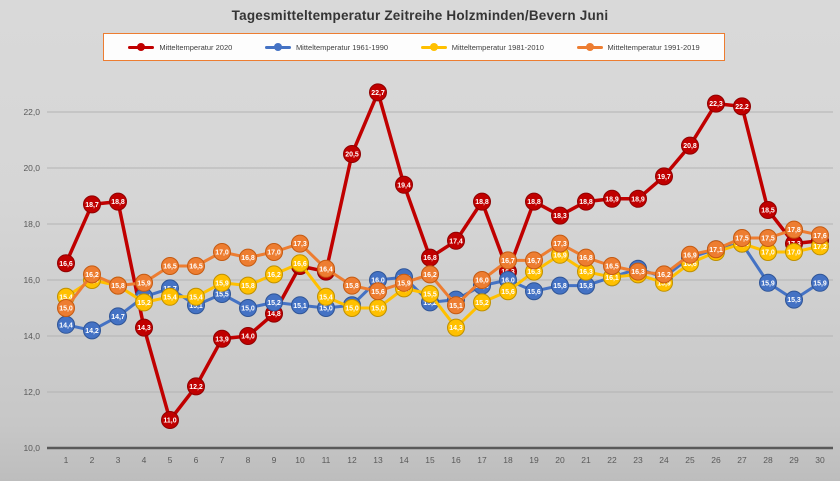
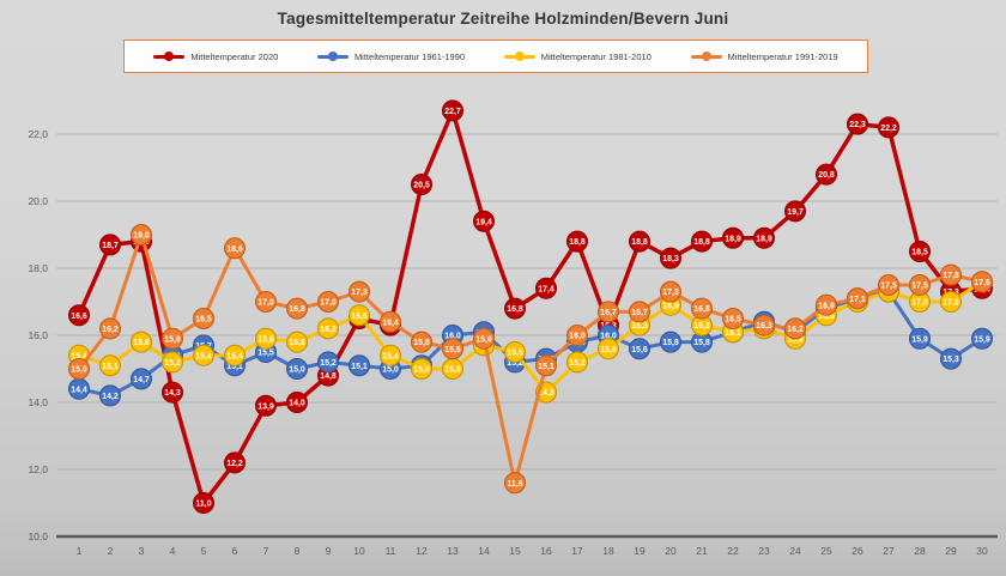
Mitteltemperatur 1981-2010/2: 16,0 -> 15,1
Mitteltemperatur 1991-2019/3: 15,8 -> 19,0
Mitteltemperatur 1991-2019/6: 16,5 -> 18,6
Mitteltemperatur 1991-2019/15: 16,2 -> 11,6
Mitteltemperatur 1981-2010/30: 17,2 -> 17,6
